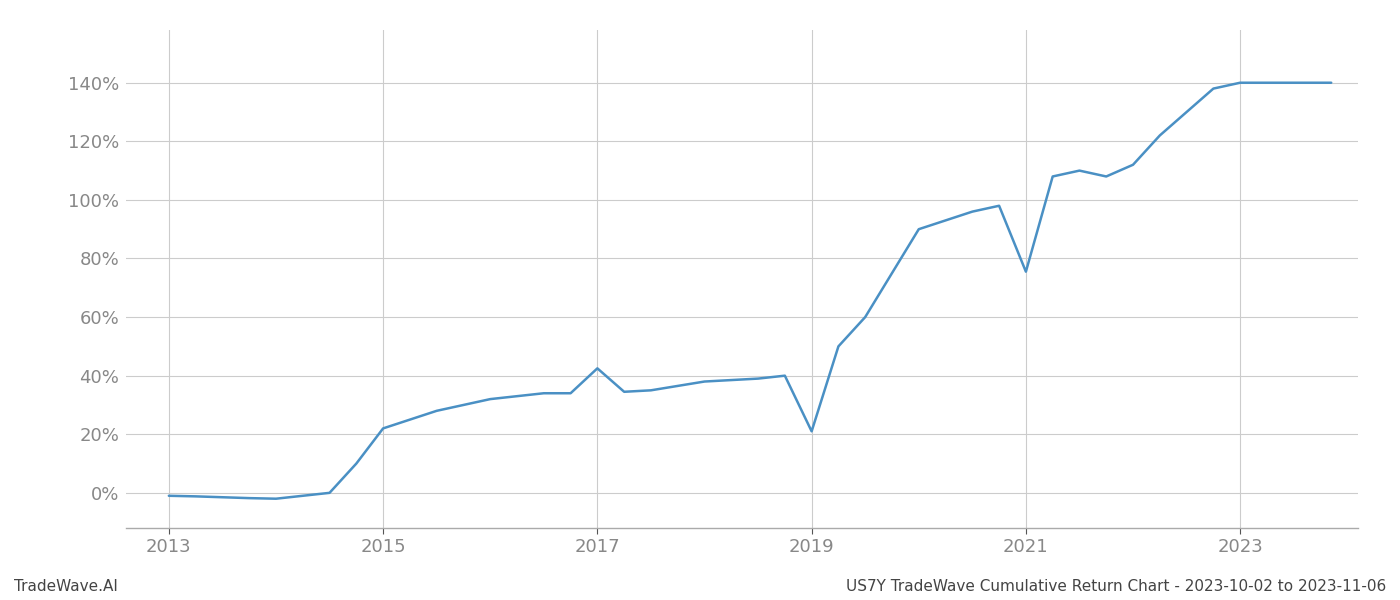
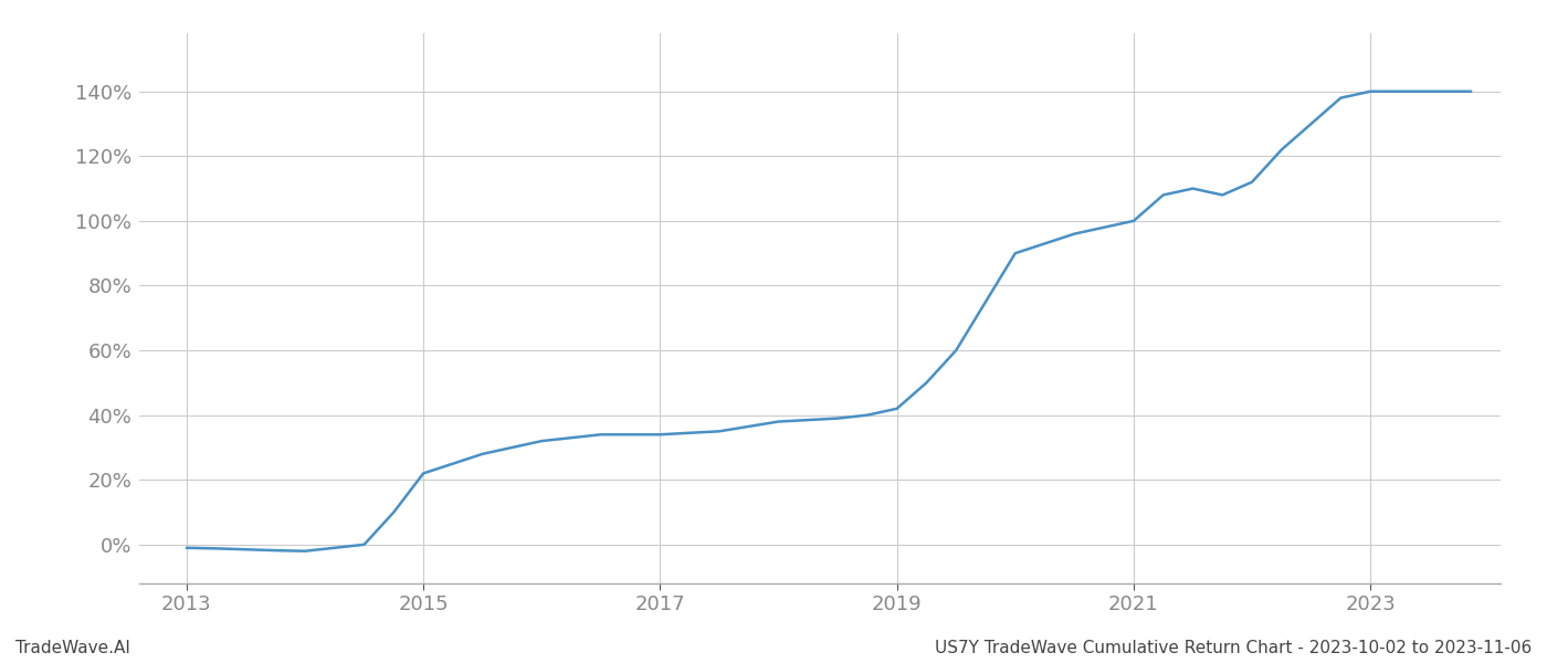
2017: 42.5% -> 34.0%
2019: 21.0% -> 42.0%
2021: 75.5% -> 100.0%
